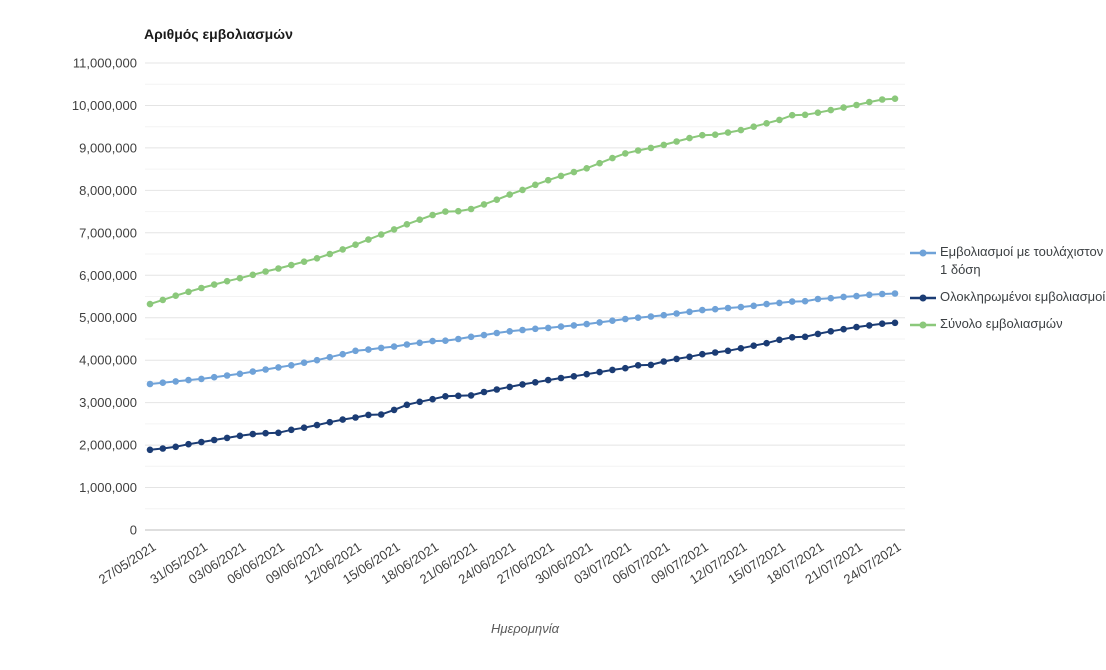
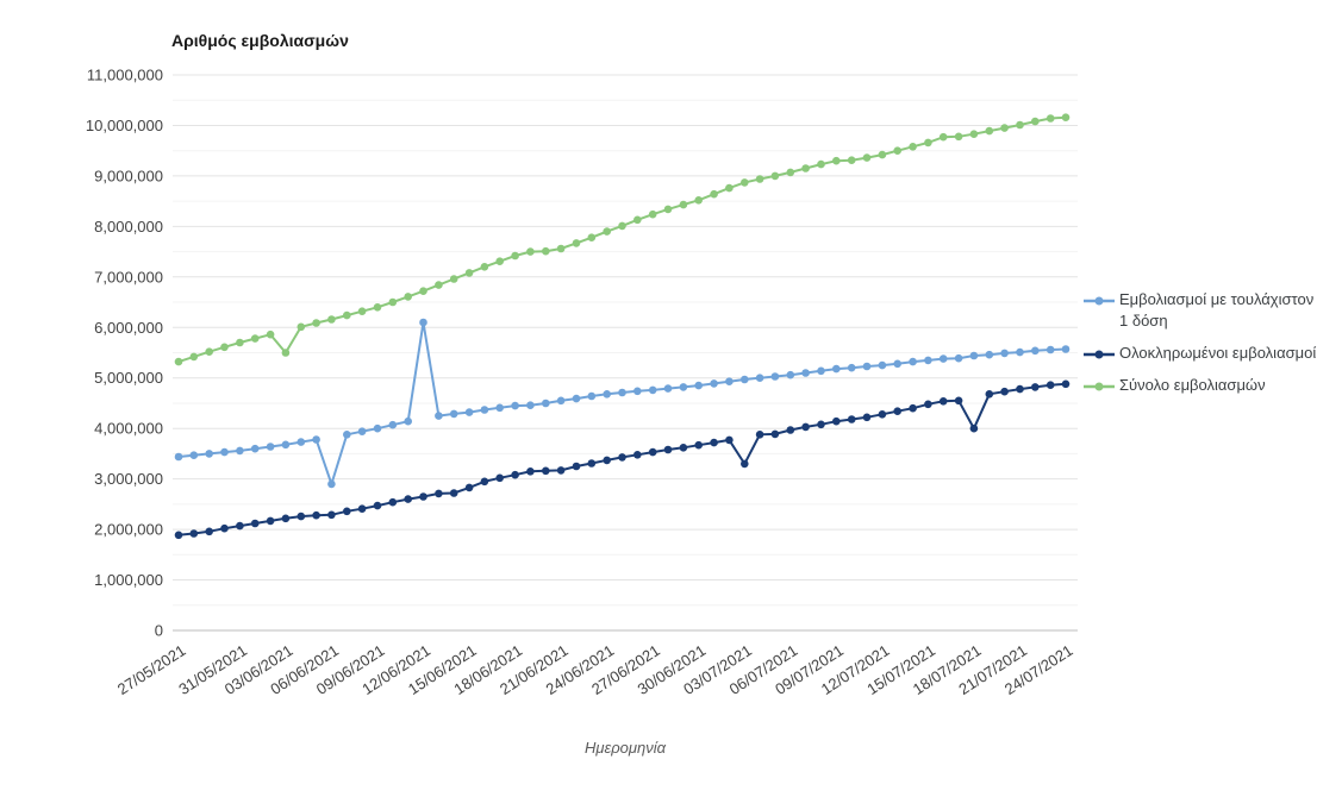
Σύνολο εμβολιασμών/03/06/2021: 5900000 -> 5500000
Εμβολιασμοί με τουλάχιστον 1 δόση/06/06/2021: 3800000 -> 2900000
Εμβολιασμοί με τουλάχιστον 1 δόση/12/06/2021: 4200000 -> 6100000
Ολοκληρωμένοι εμβολιασμοί/03/07/2021: 3800000 -> 3300000
Ολοκληρωμένοι εμβολιασμοί/18/07/2021: 4600000 -> 4000000
